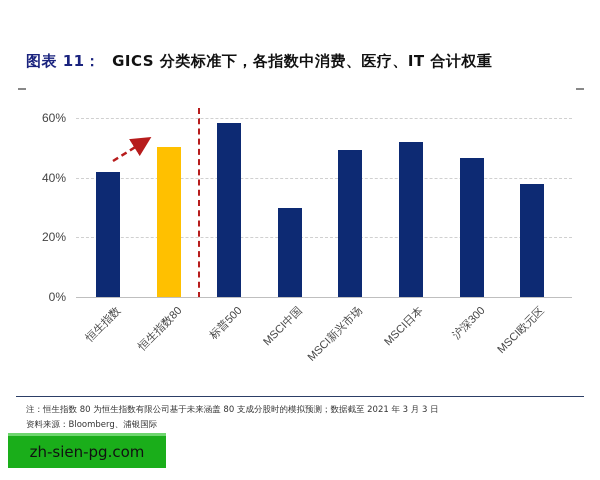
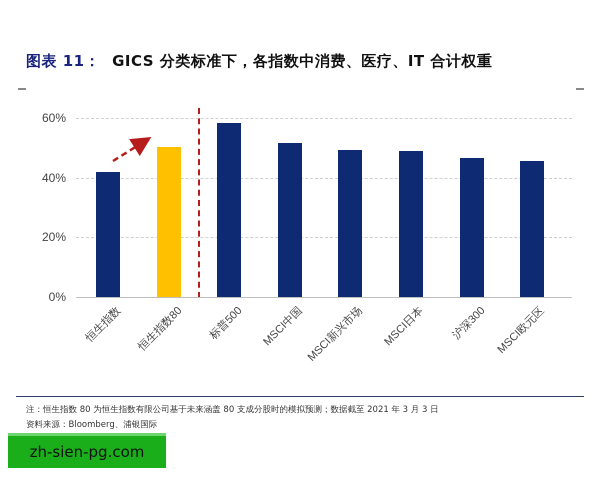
MSCI中国: 30% -> 52%
MSCI日本: 52% -> 49%
MSCI欧元区: 38% -> 46%
